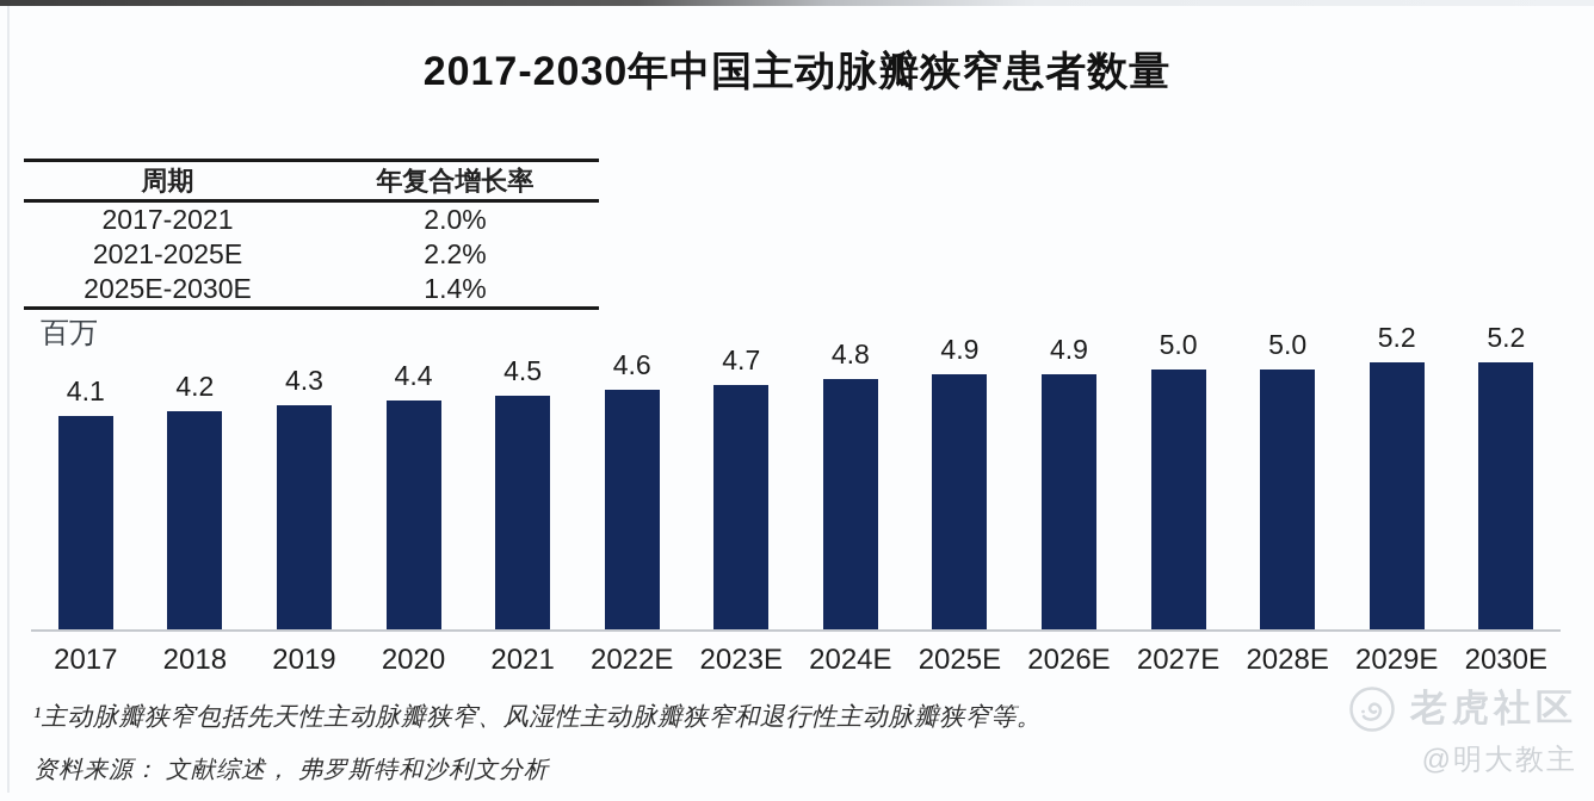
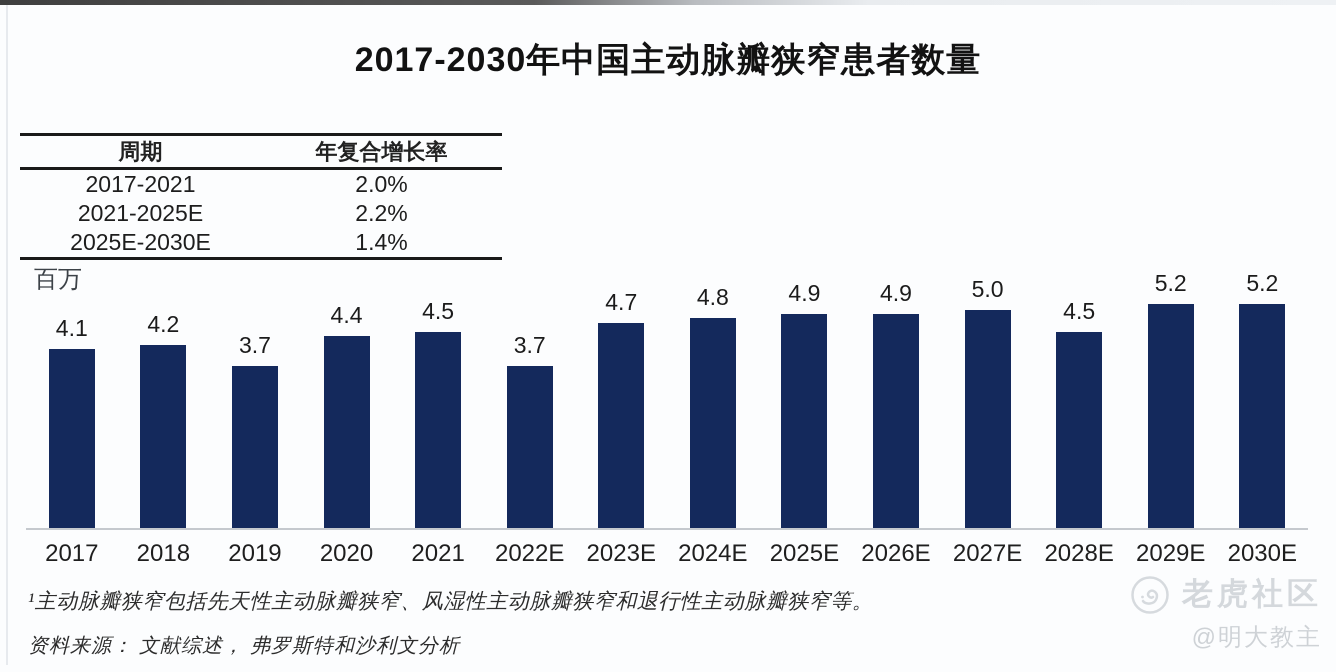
2019: 4.3 -> 3.7
2022E: 4.6 -> 3.7
2028E: 5.0 -> 4.5
